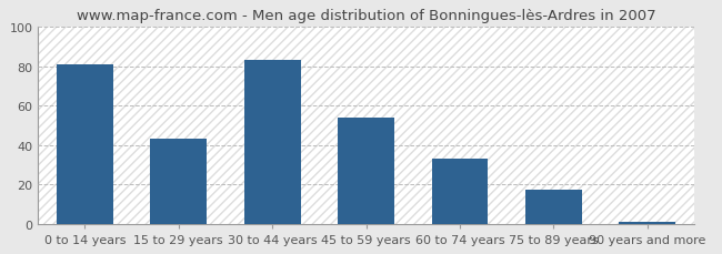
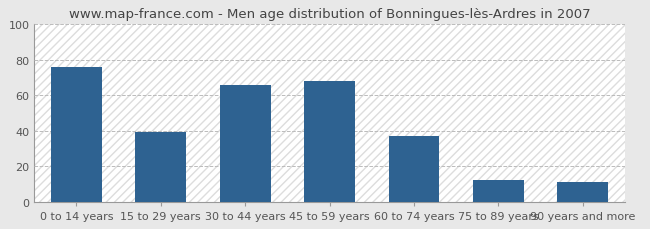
0 to 14 years: 81 -> 76
15 to 29 years: 43 -> 39
30 to 44 years: 83 -> 66
45 to 59 years: 54 -> 68
60 to 74 years: 33 -> 37
75 to 89 years: 17 -> 12
90 years and more: 1 -> 11
